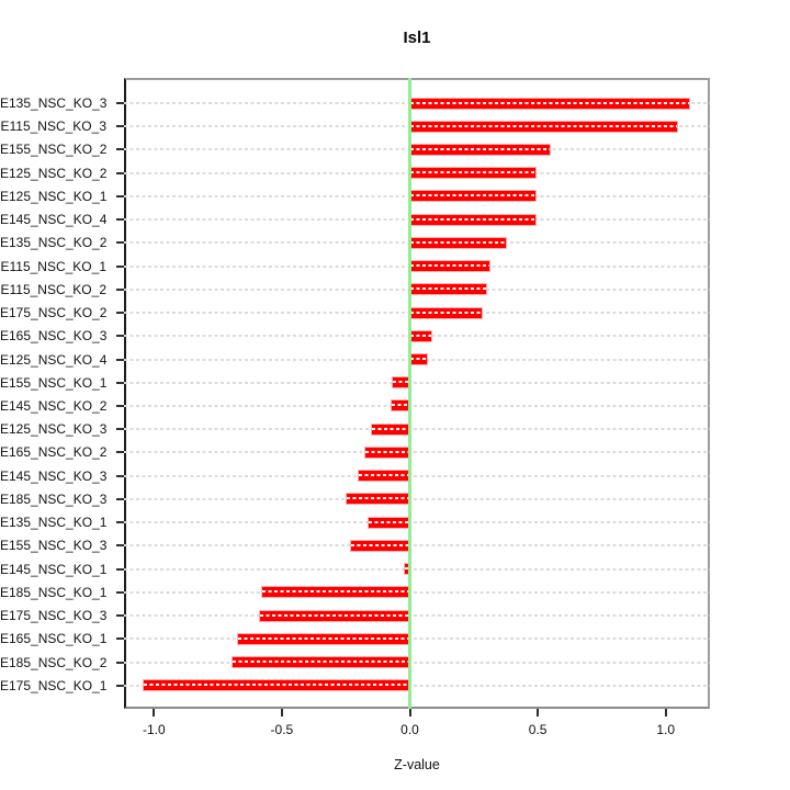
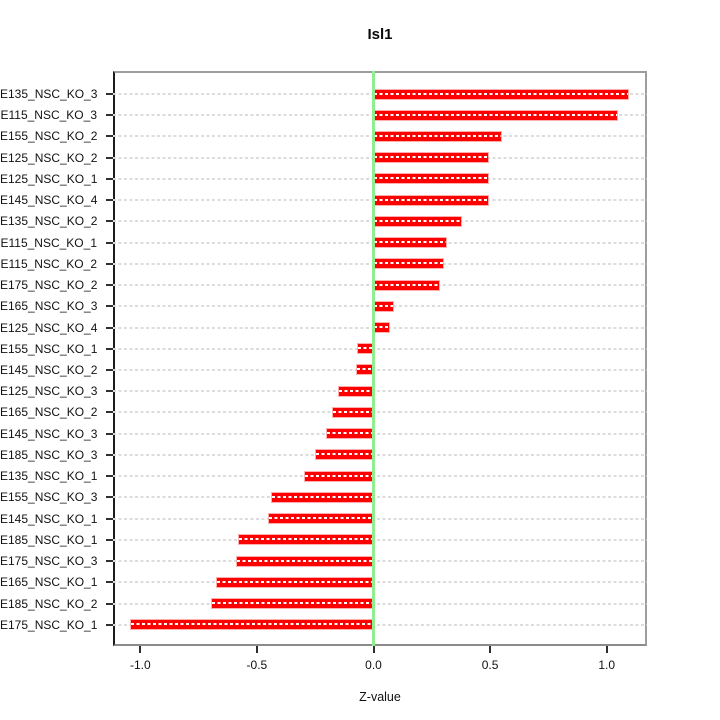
E135_NSC_KO_1: -0.16 -> -0.29
E155_NSC_KO_3: -0.23 -> -0.43
E145_NSC_KO_1: -0.02 -> -0.45
